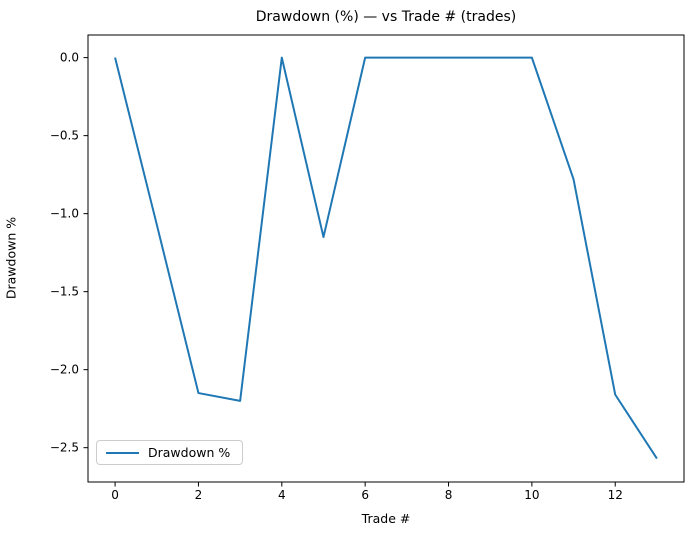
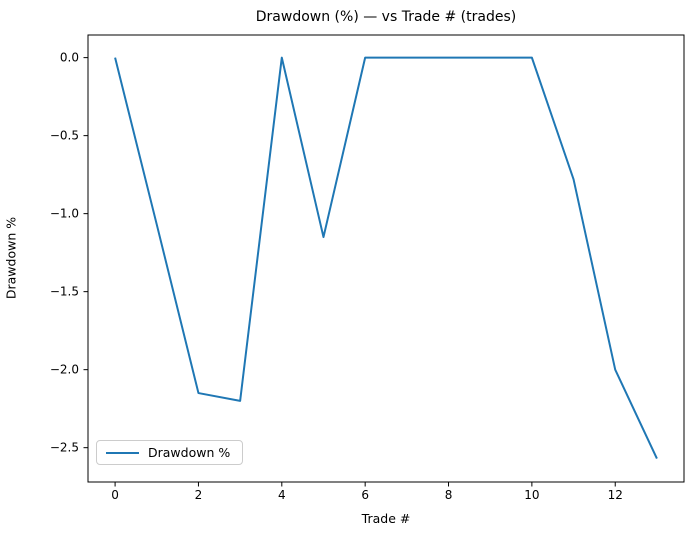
12: -2.16 -> -2.00
